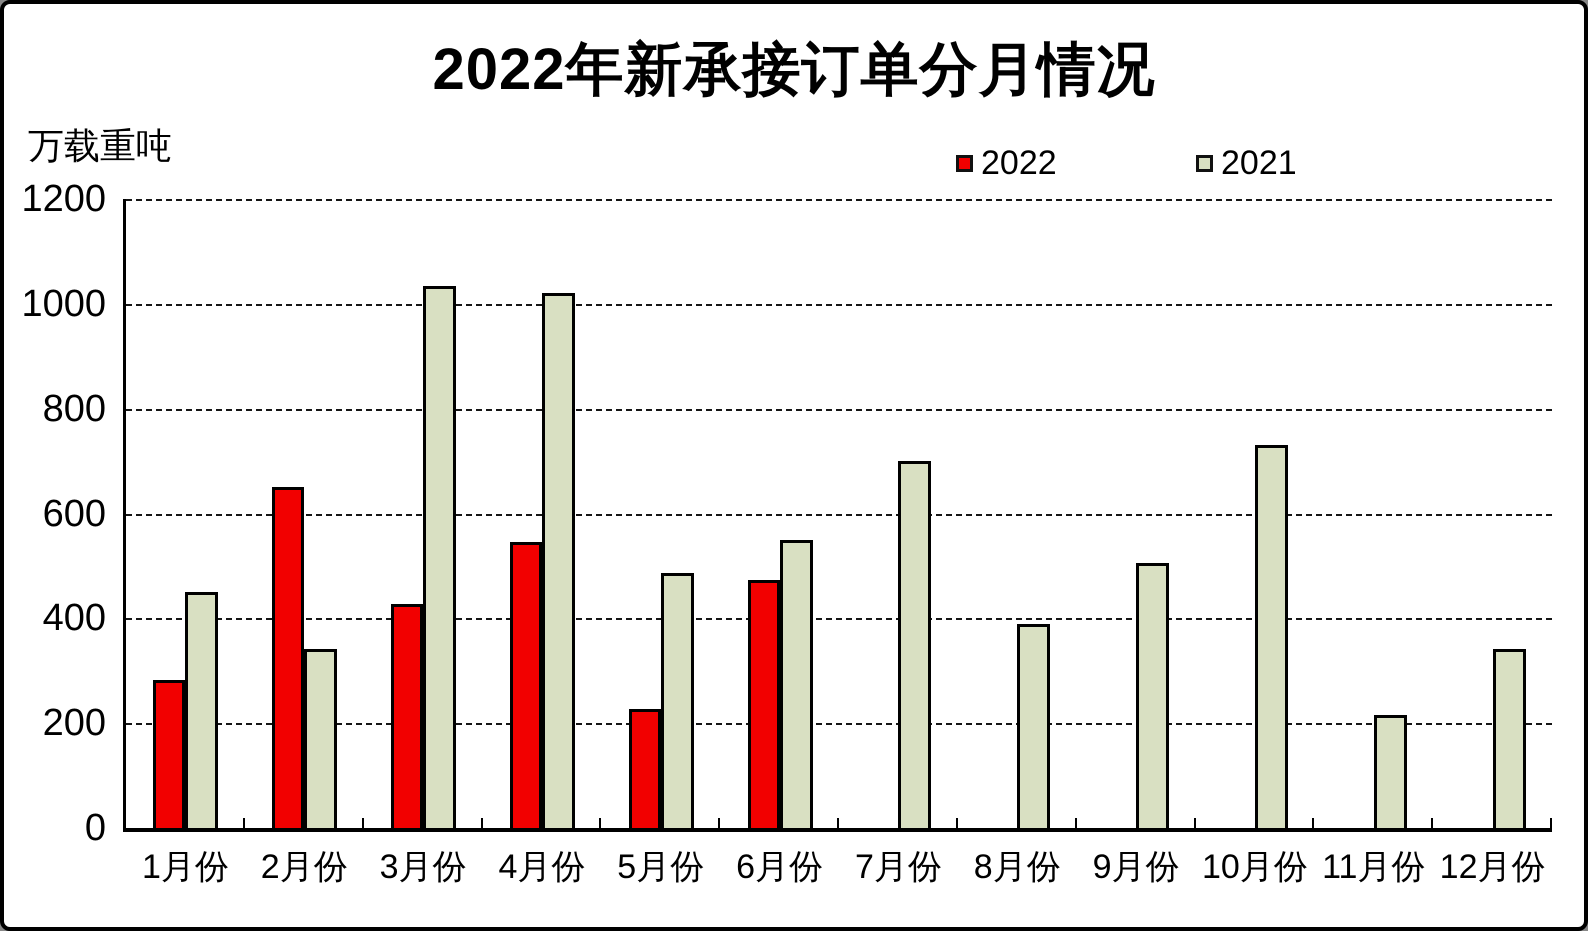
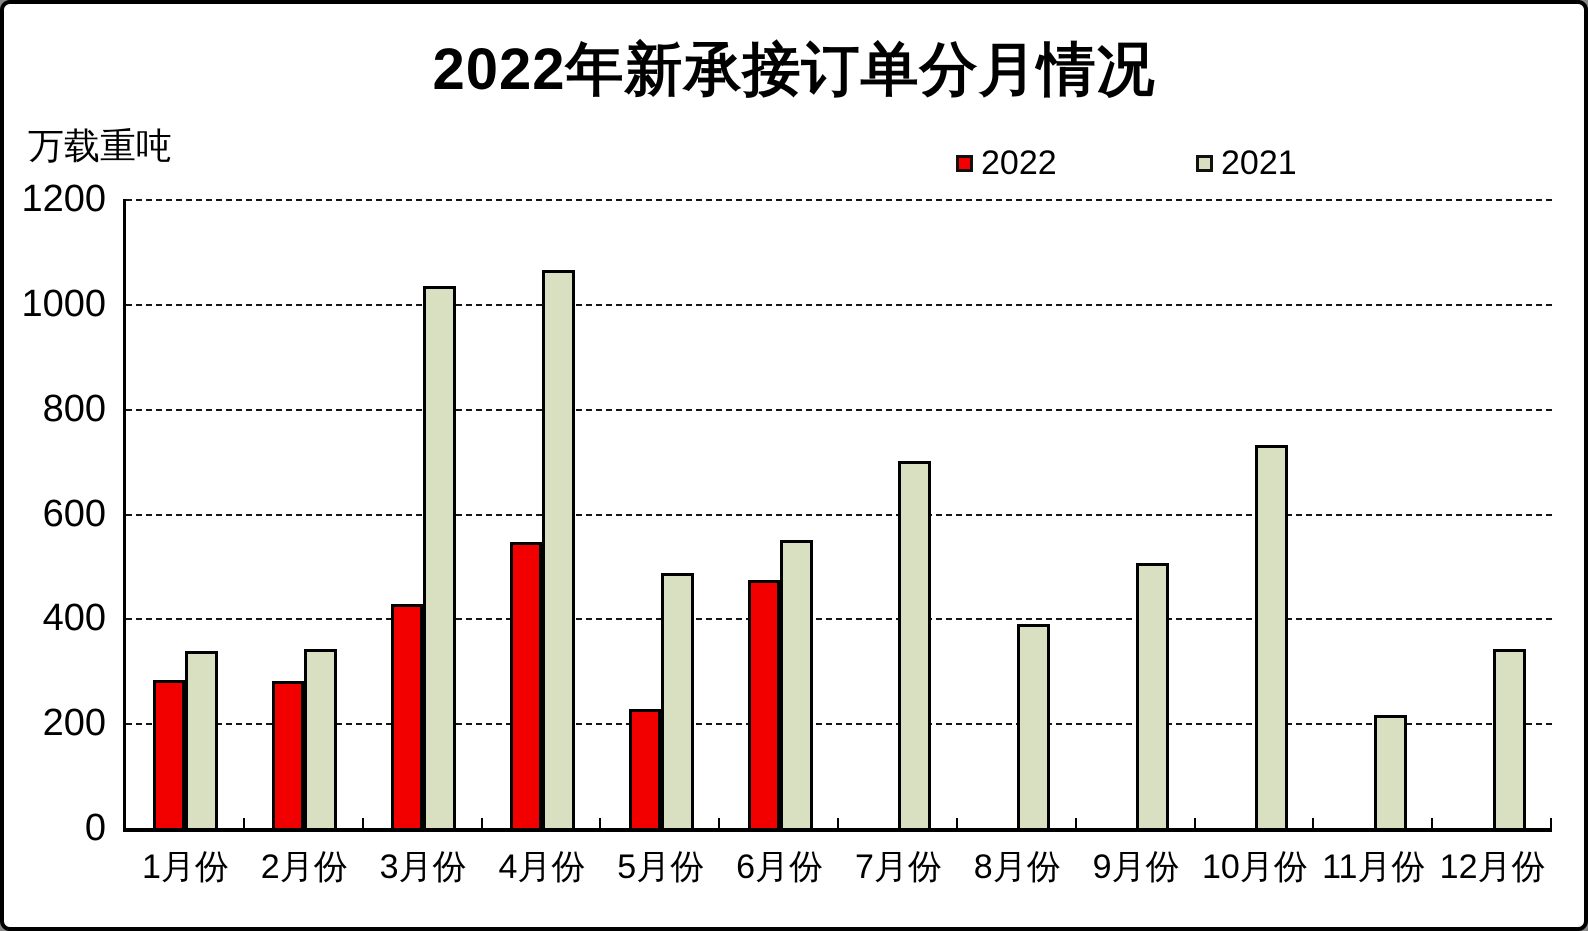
2021/1月份: 450 -> 340
2022/2月份: 650 -> 280
2021/4月份: 1020 -> 1060
